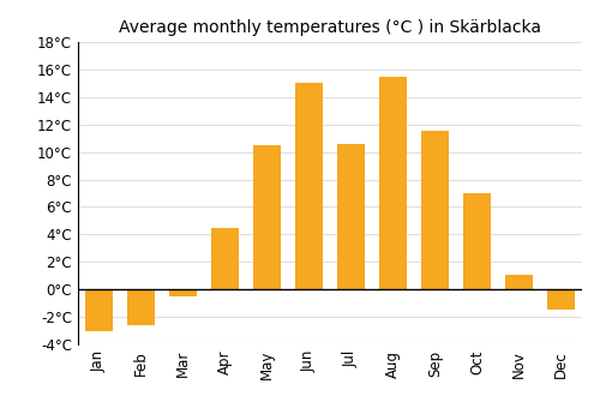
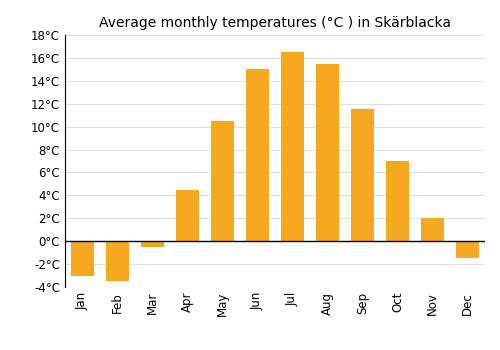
Feb: -2.6°C -> -3.5°C
Jul: 10.6°C -> 16.5°C
Nov: 1.1°C -> 2.0°C
